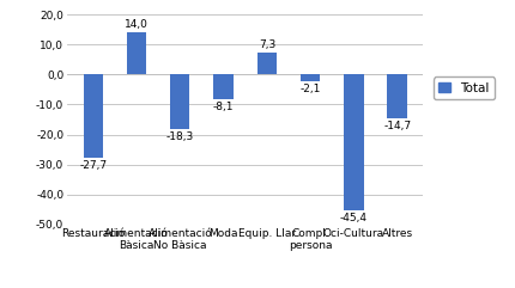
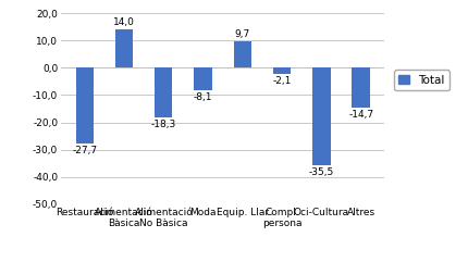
Equip. Llar: 7,3 -> 9,7
Oci-Cultura: -45,4 -> -35,5
